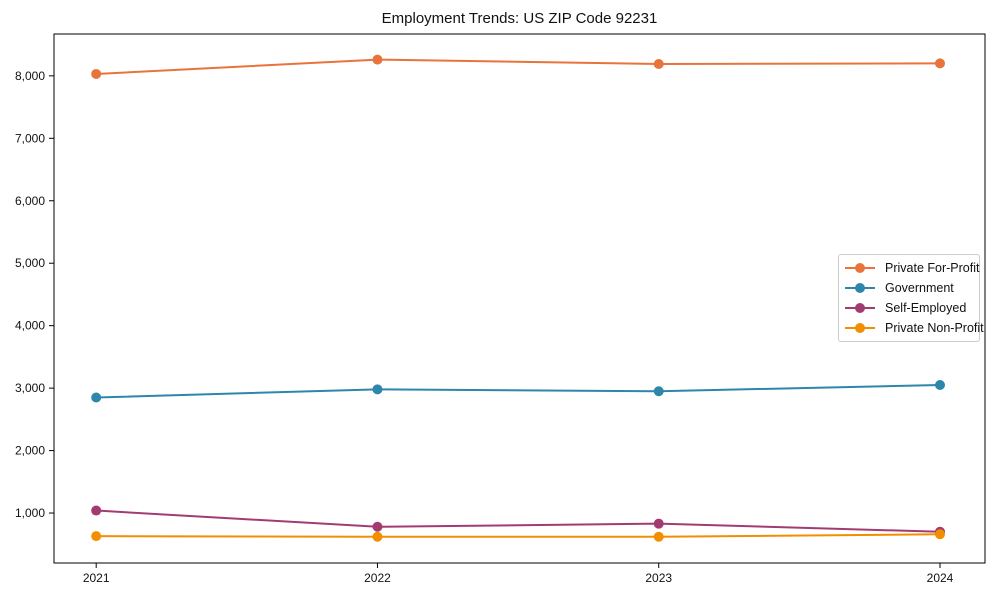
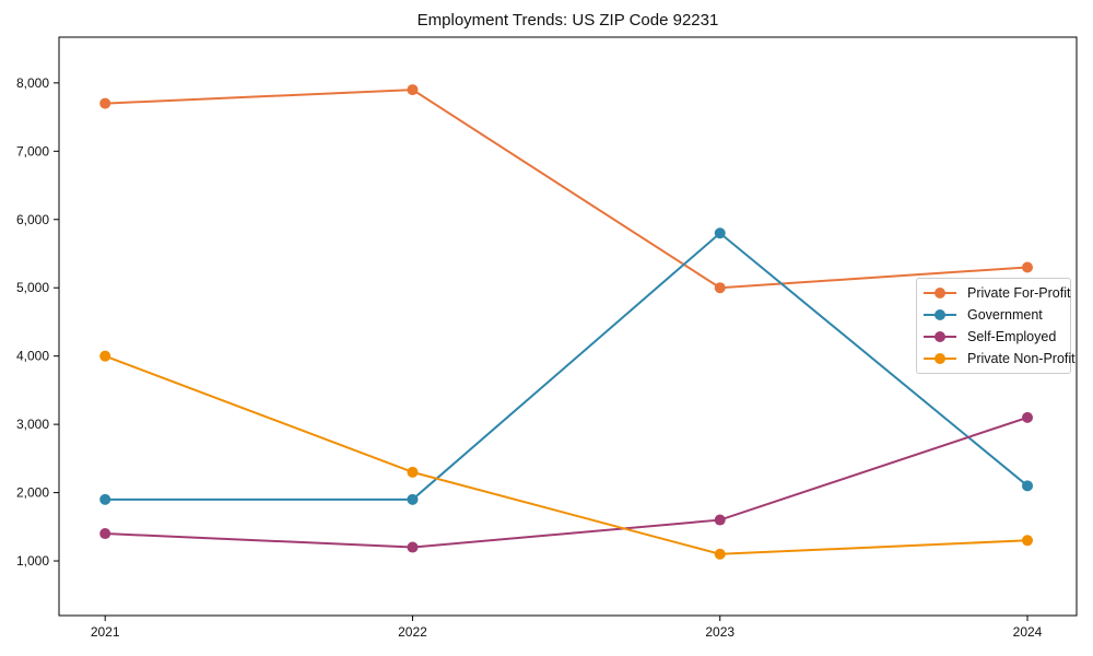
Private For-Profit/2021: 8000 -> 7700
Government/2021: 2800 -> 1900
Self-Employed/2021: 1000 -> 1400
Private Non-Profit/2021: 600 -> 4000
Private For-Profit/2022: 8300 -> 7900
Government/2022: 3000 -> 1900
Self-Employed/2022: 800 -> 1200
Private Non-Profit/2022: 600 -> 2300
Private For-Profit/2023: 8200 -> 5000
Government/2023: 3000 -> 5800
Self-Employed/2023: 800 -> 1600
Private Non-Profit/2023: 600 -> 1100
Private For-Profit/2024: 8200 -> 5300
Government/2024: 3000 -> 2100
Self-Employed/2024: 700 -> 3100
Private Non-Profit/2024: 700 -> 1300
